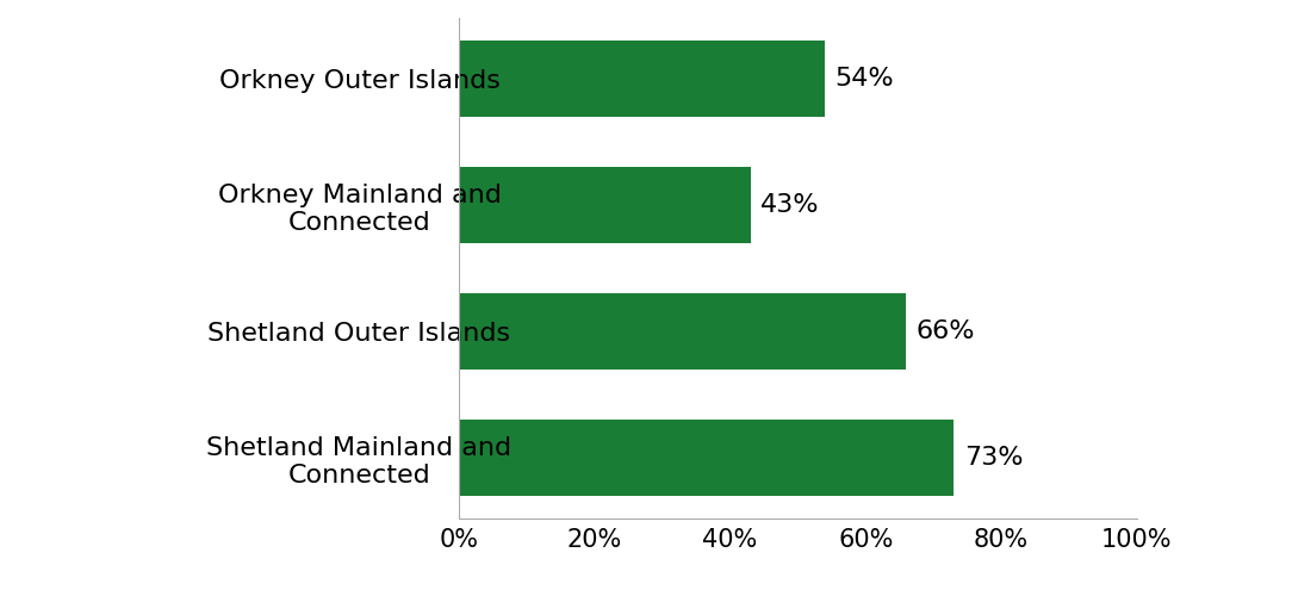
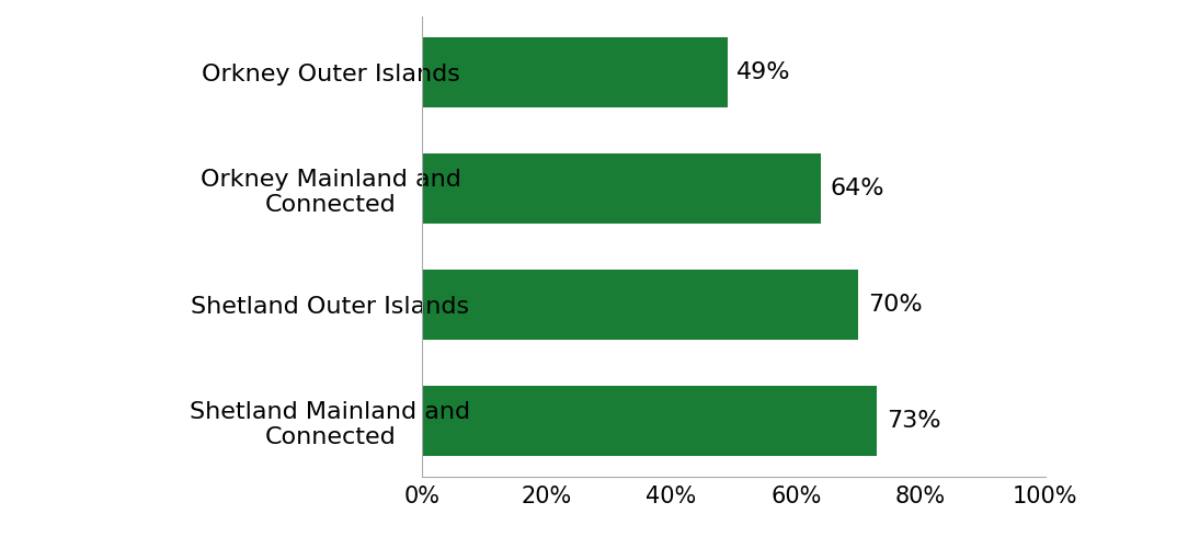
Orkney Outer Islands: 54% -> 49%
Orkney Mainland and Connected: 43% -> 64%
Shetland Outer Islands: 66% -> 70%
